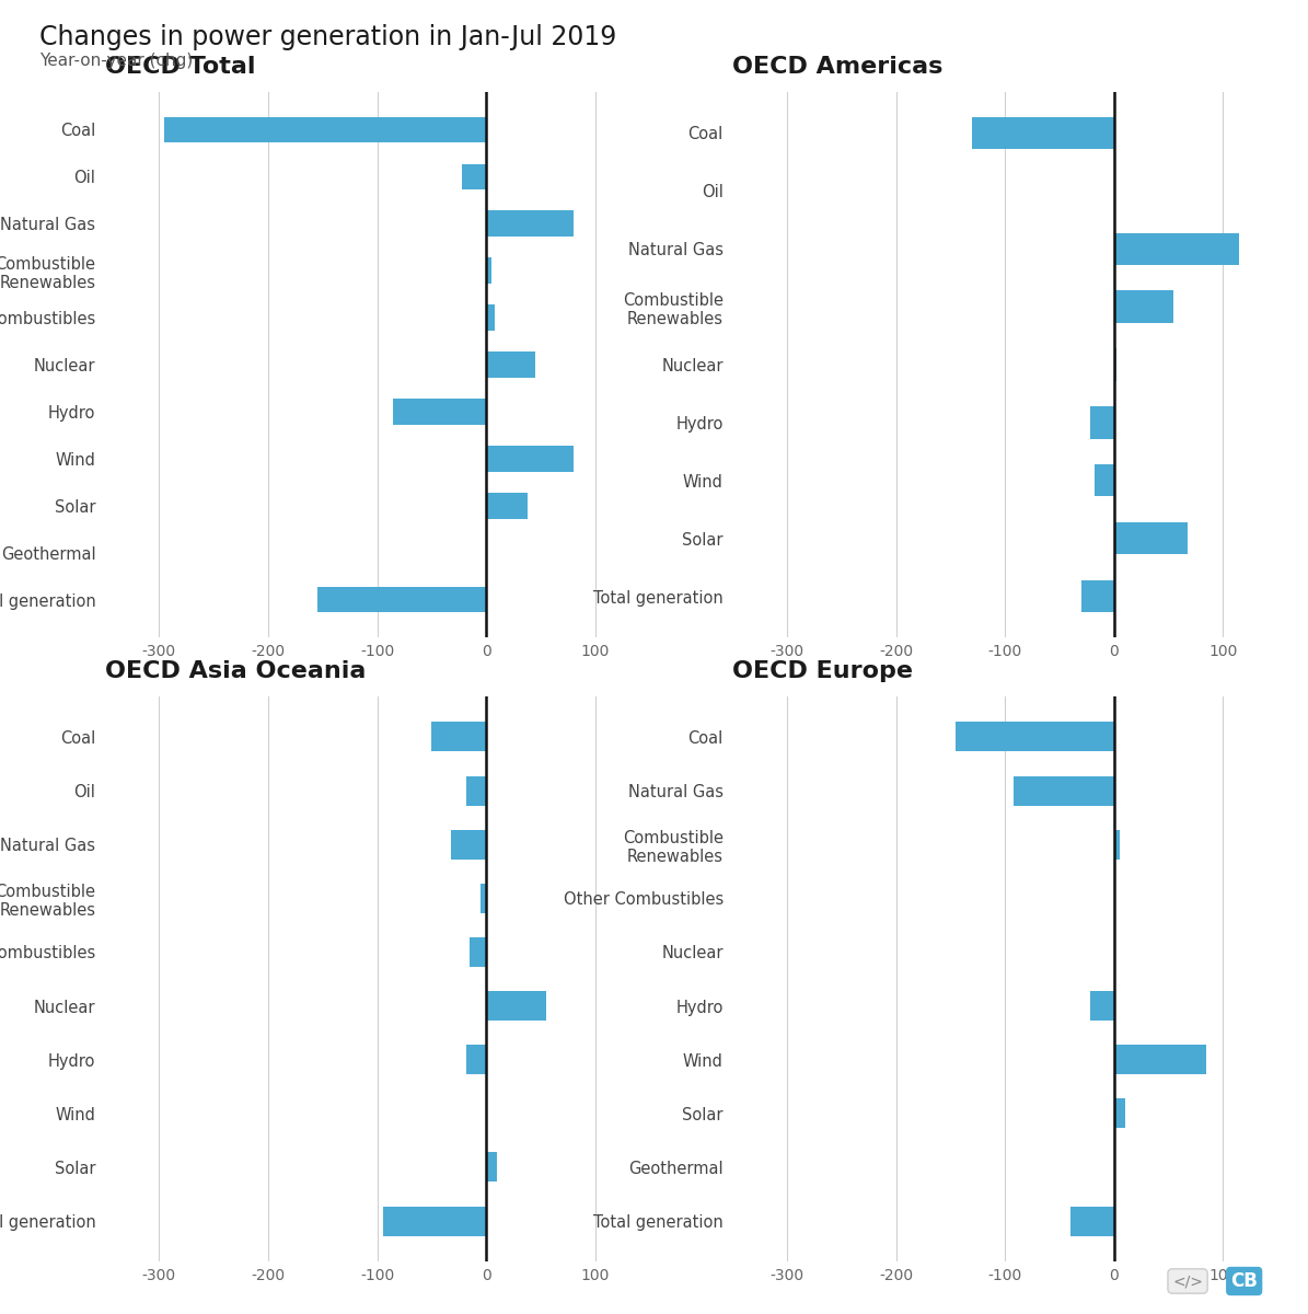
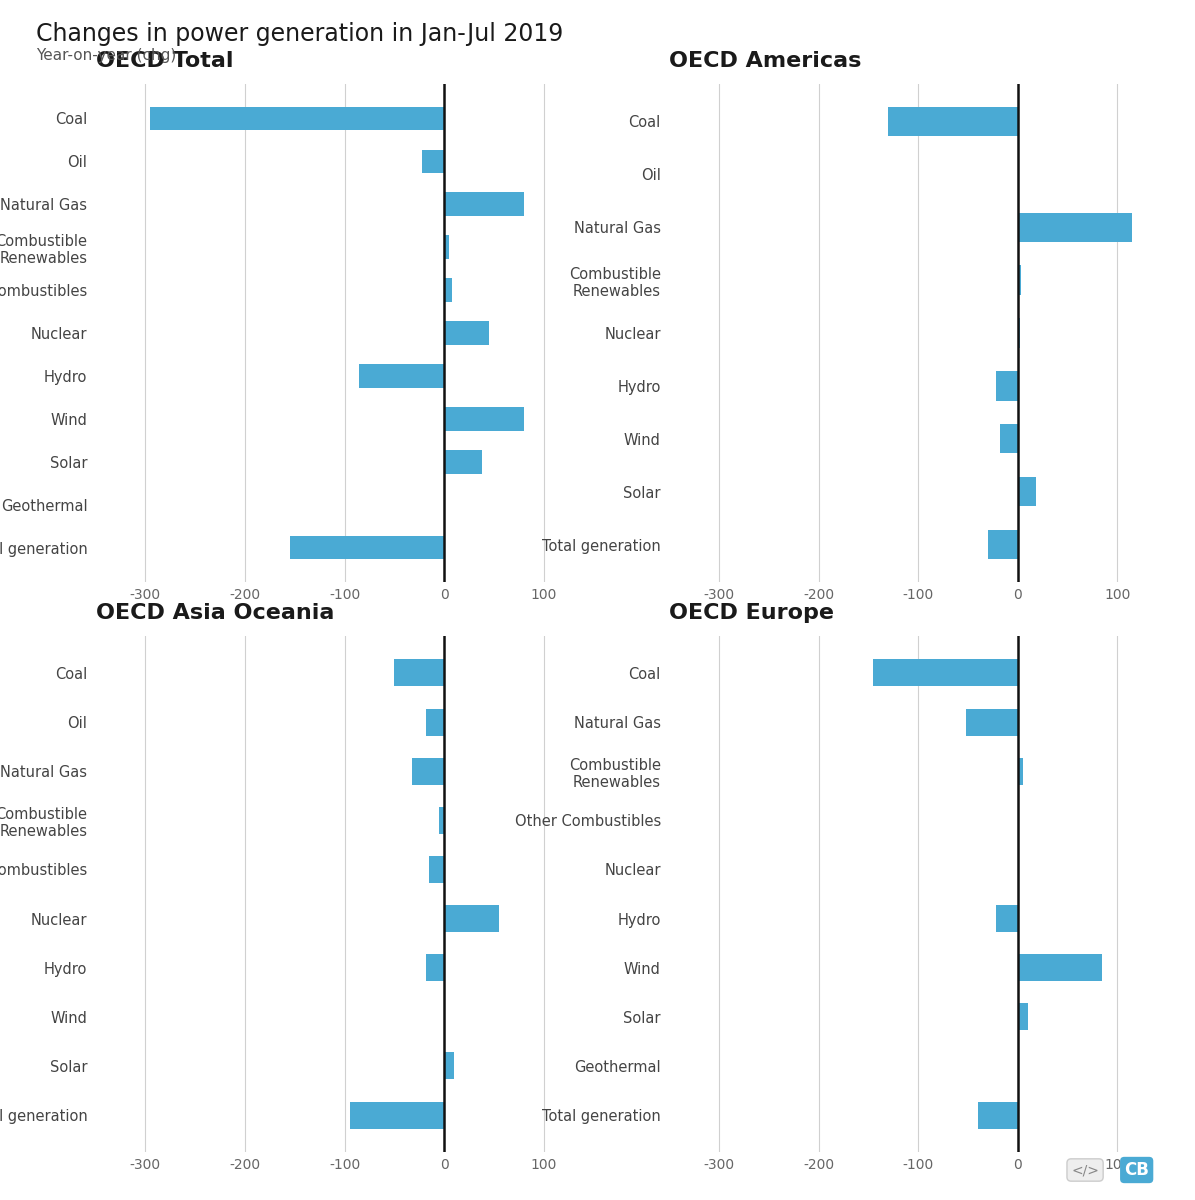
OECD Americas/Combustible Renewables: 54 -> 3
OECD Americas/Solar: 68 -> 18
OECD Europe/Natural Gas: -92 -> -52
